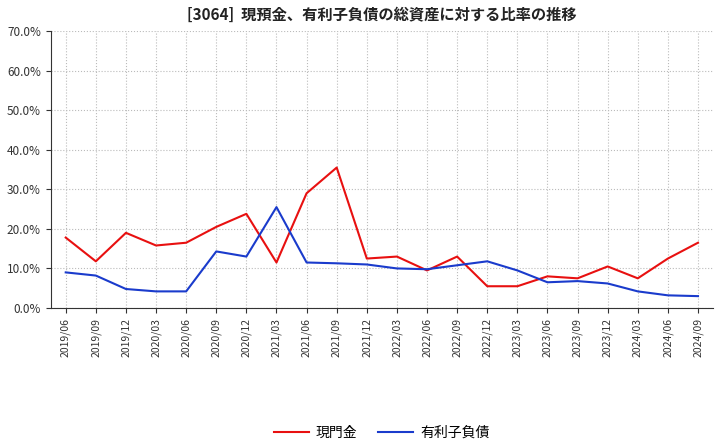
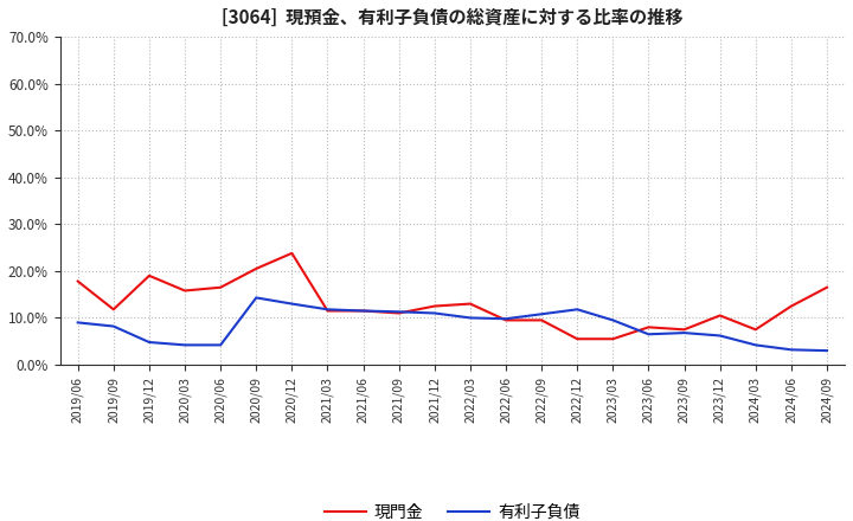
有利子負債/2021/03: 25.5% -> 11.8%
現門金/2021/06: 29.0% -> 11.5%
現門金/2021/09: 35.5% -> 11.0%
現門金/2022/09: 13.0% -> 9.5%
